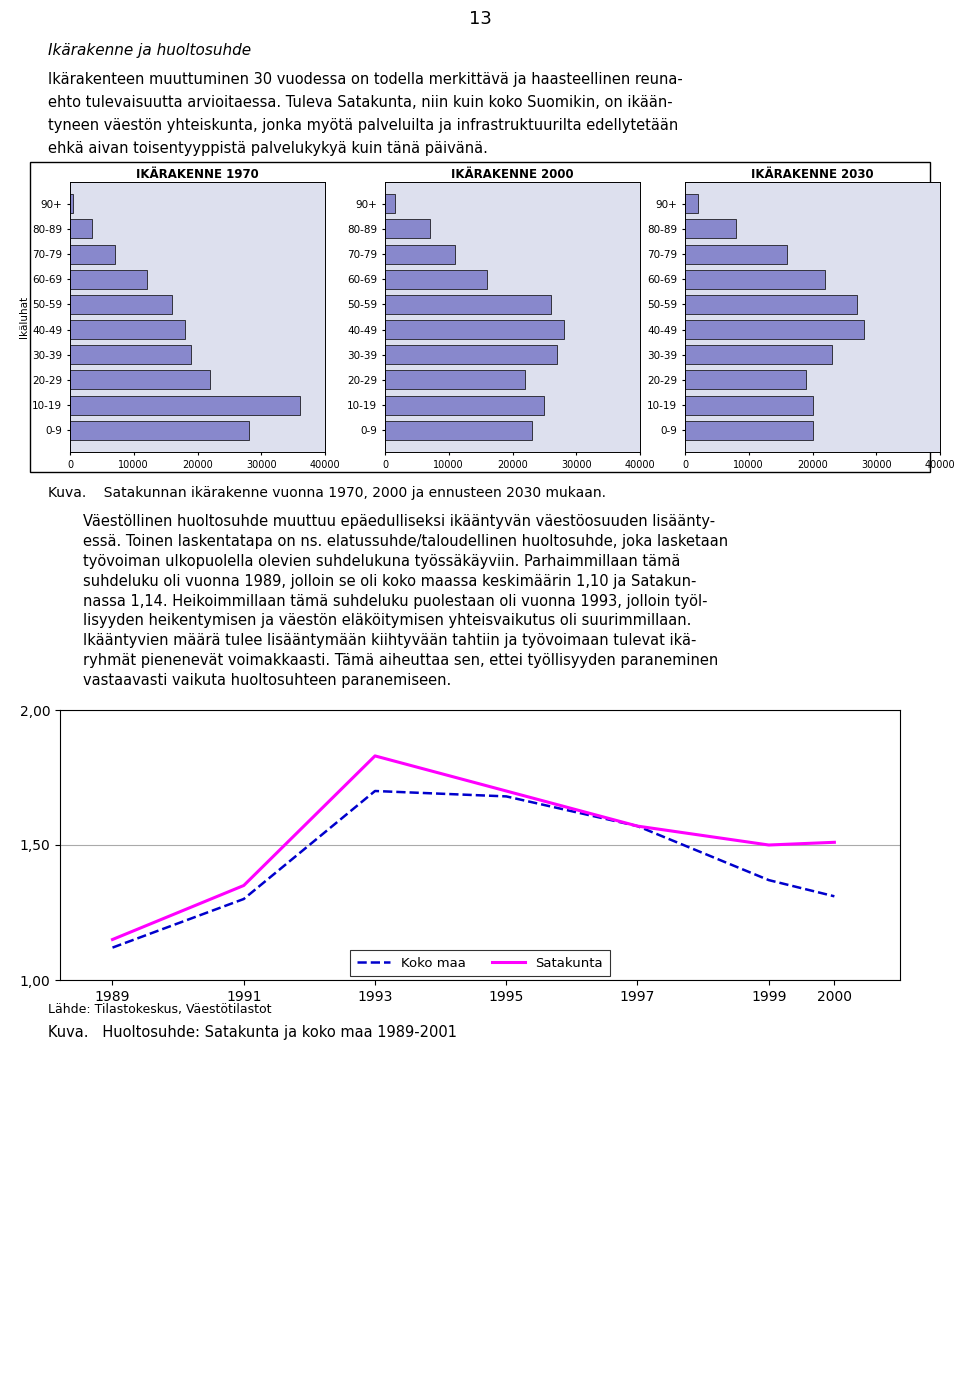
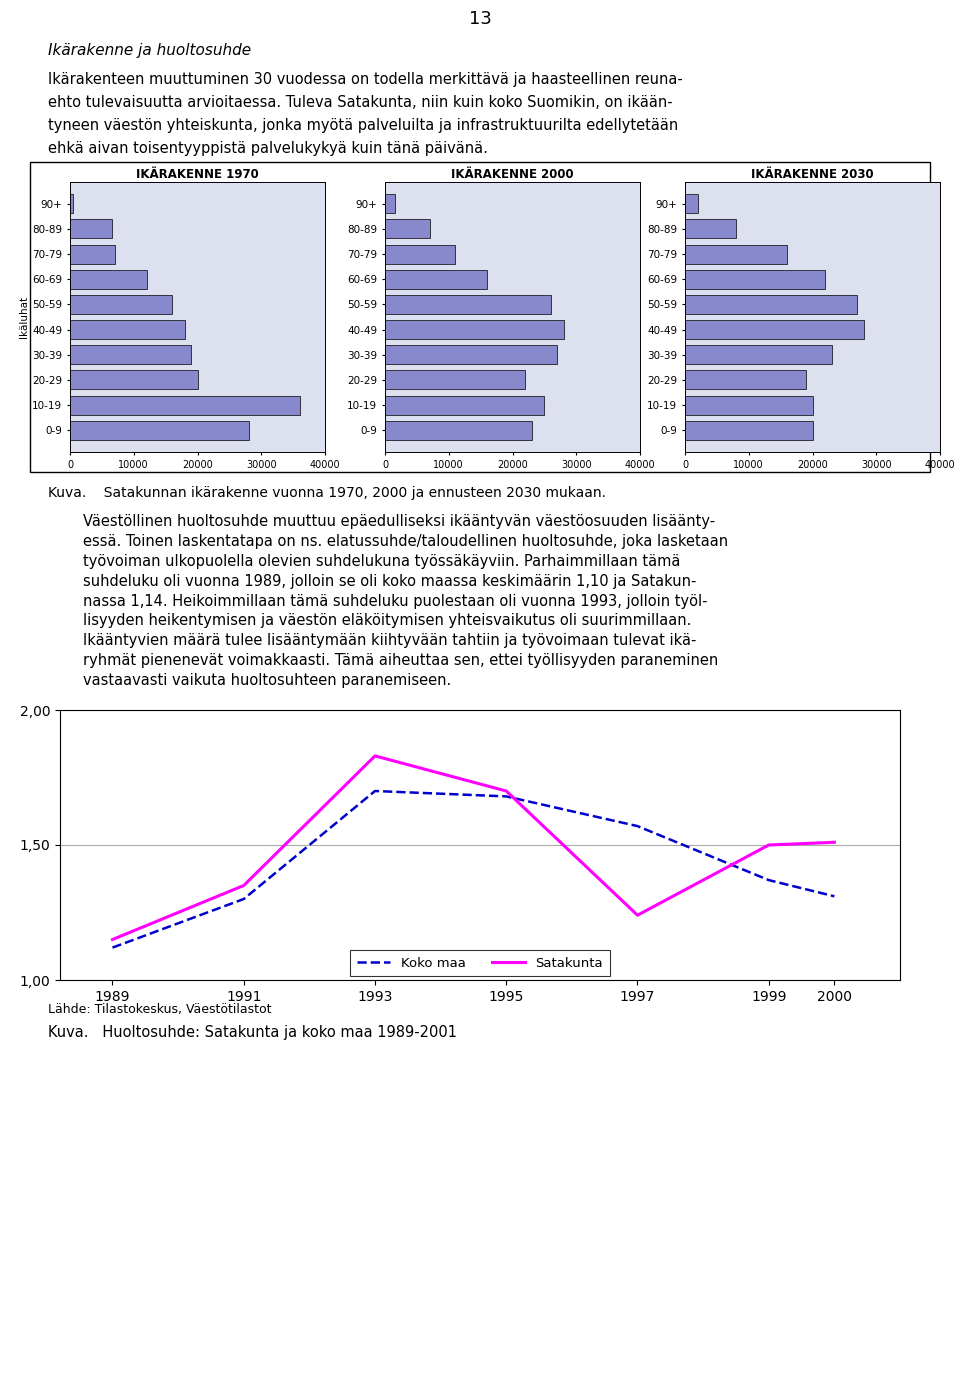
IKÄRAKENNE 1970/80-89: 3500 -> 6600
IKÄRAKENNE 1970/20-29: 22000 -> 20000
Satakunta/1997: 1,57 -> 1,24
